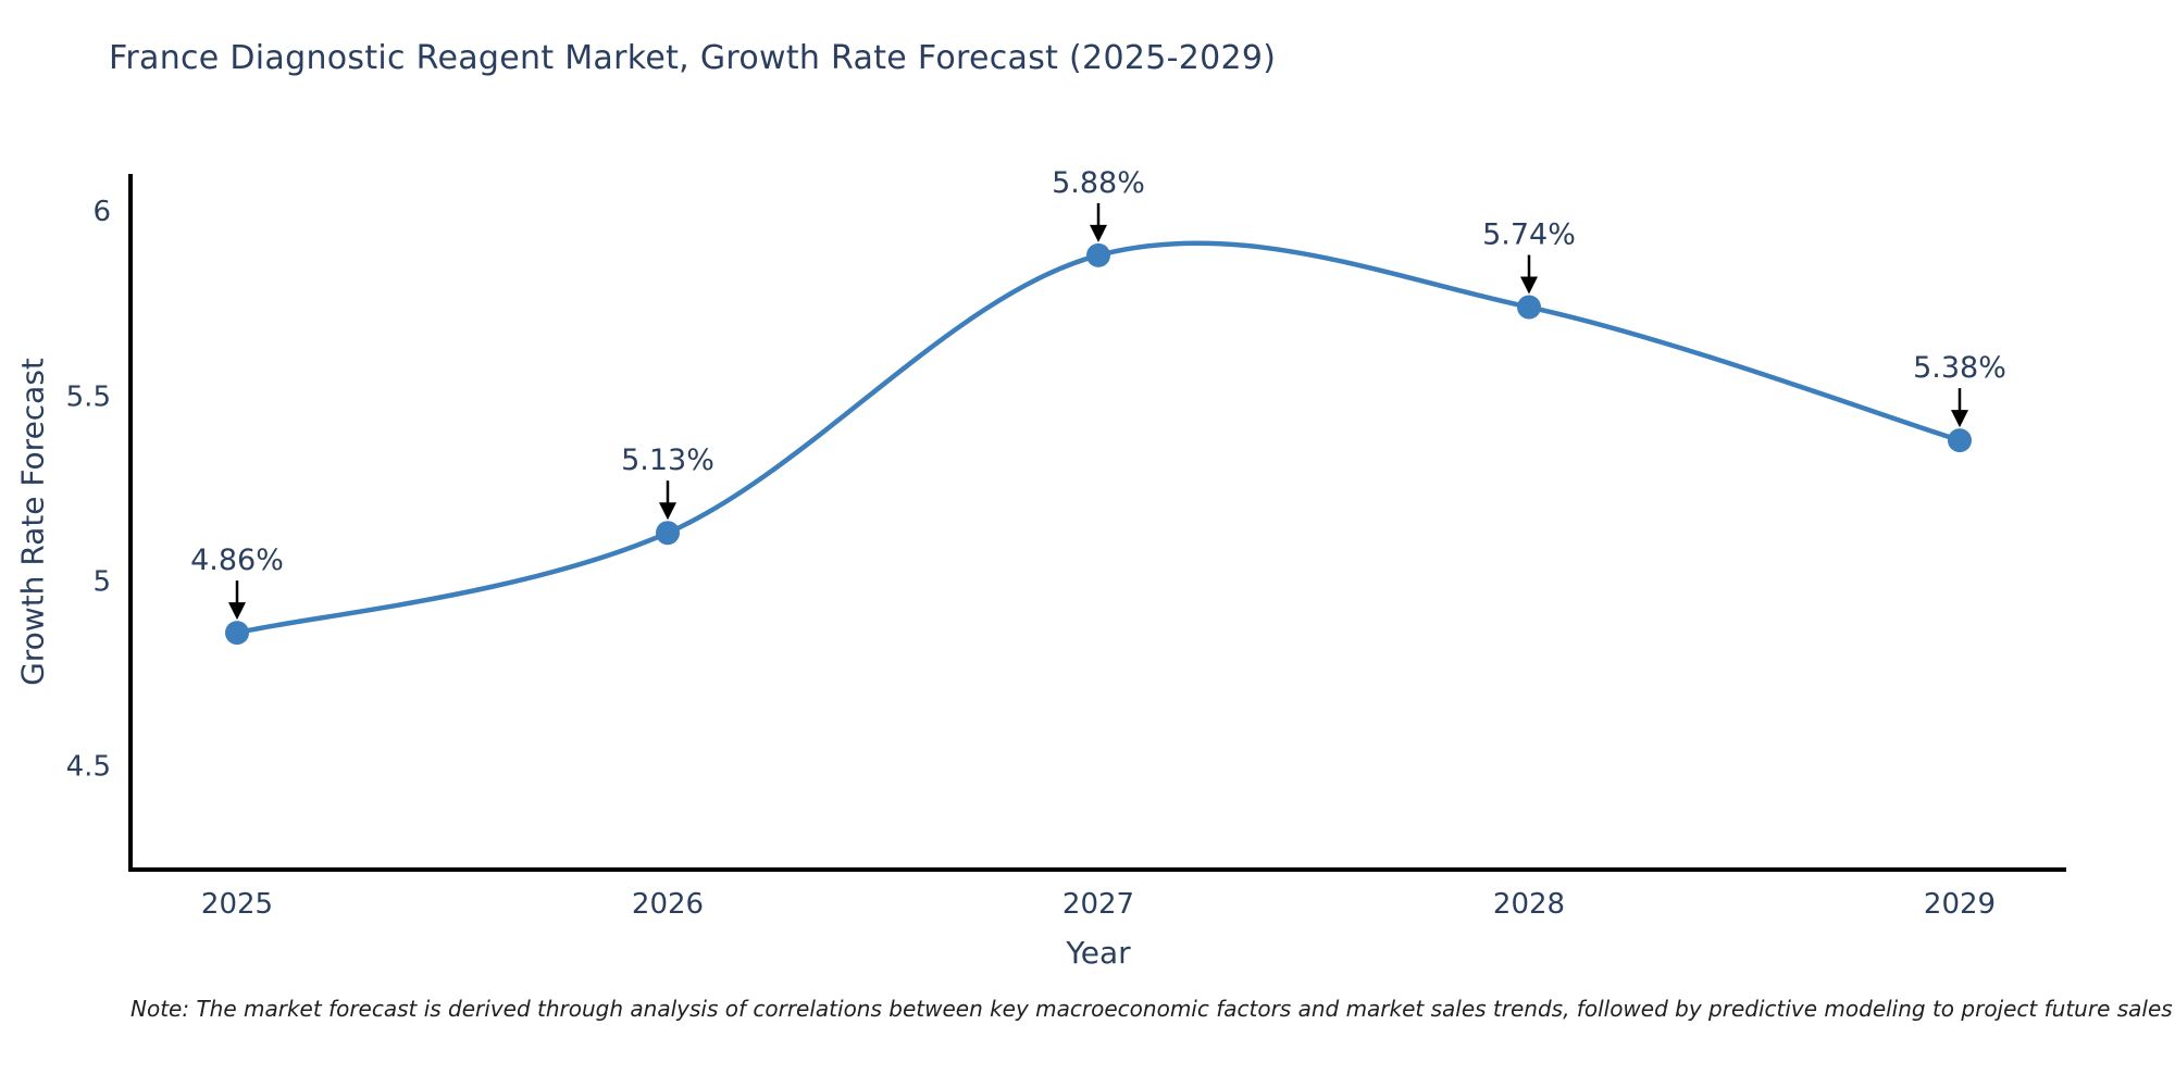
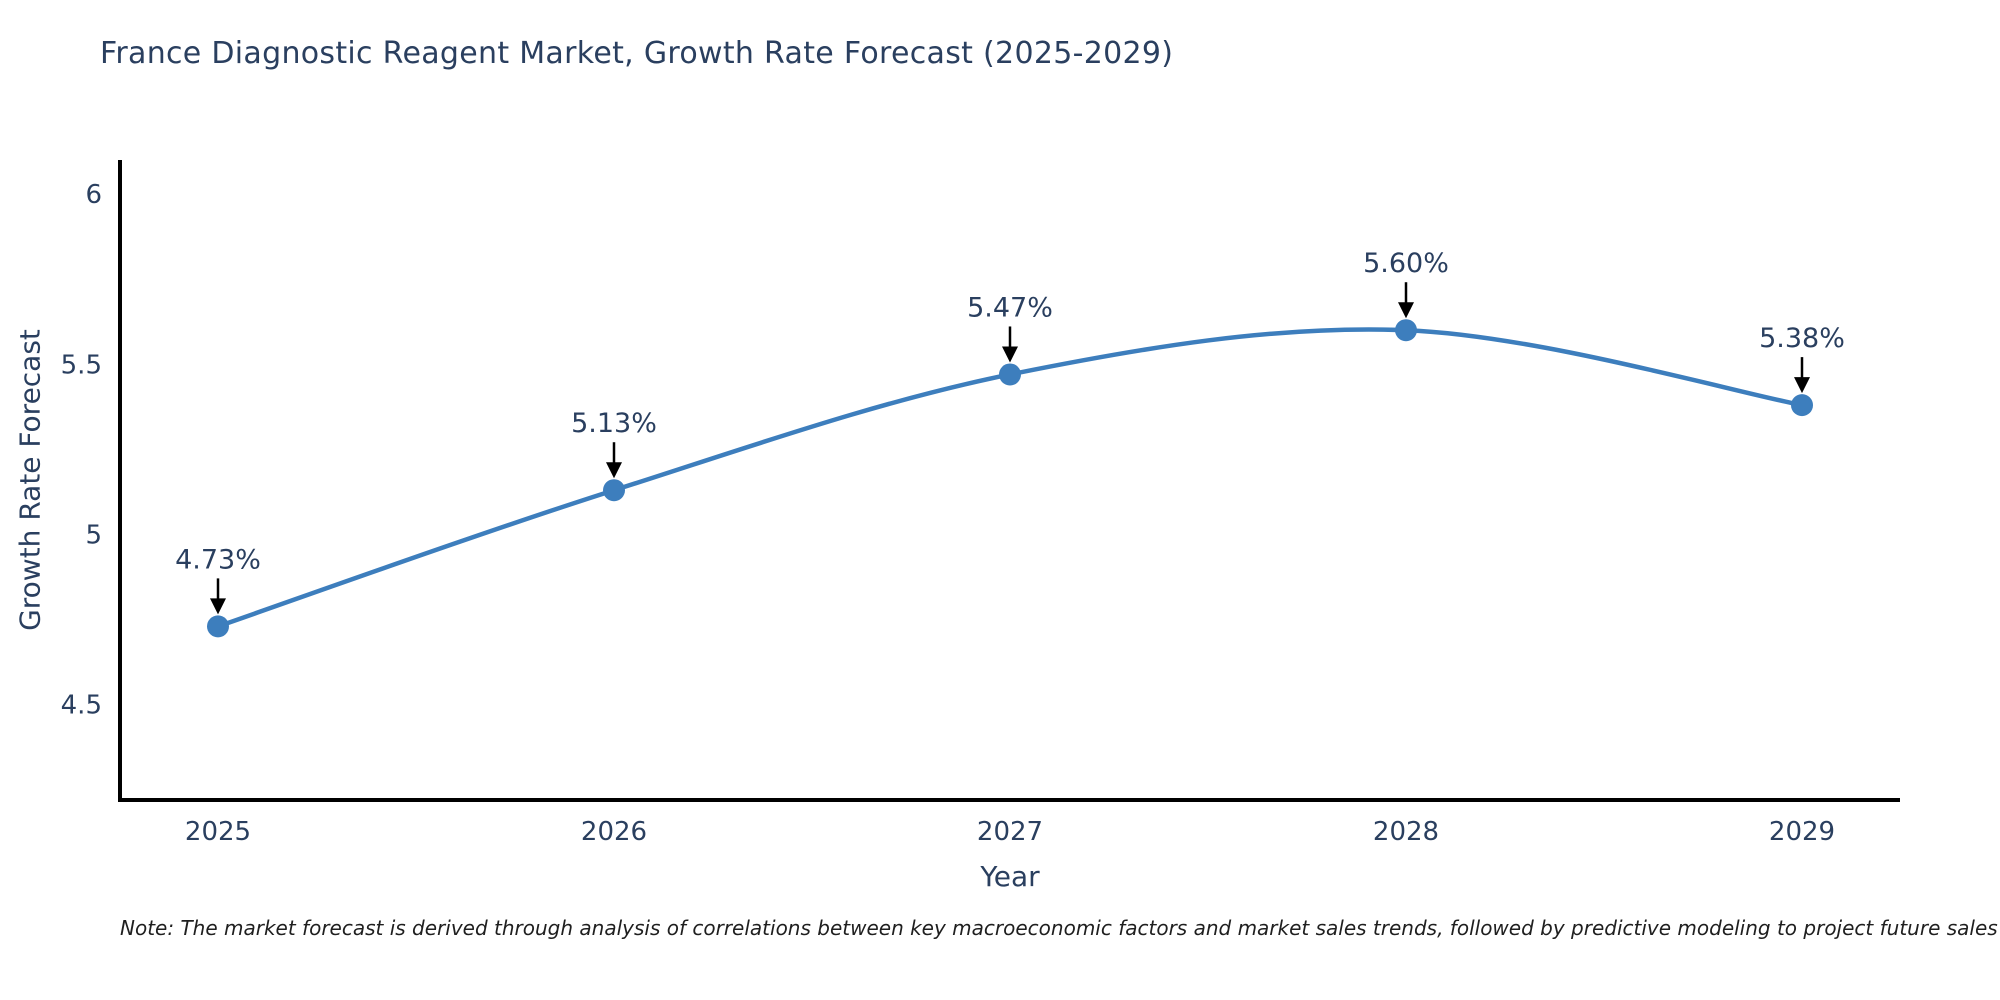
2025: 4.86% -> 4.73%
2027: 5.88% -> 5.47%
2028: 5.74% -> 5.60%
